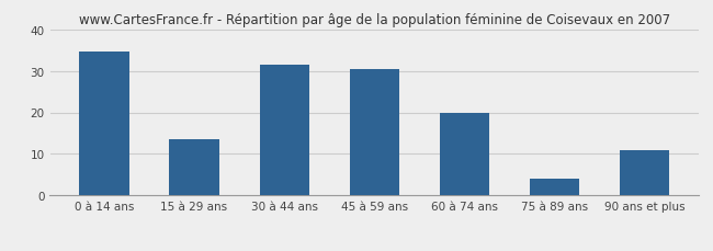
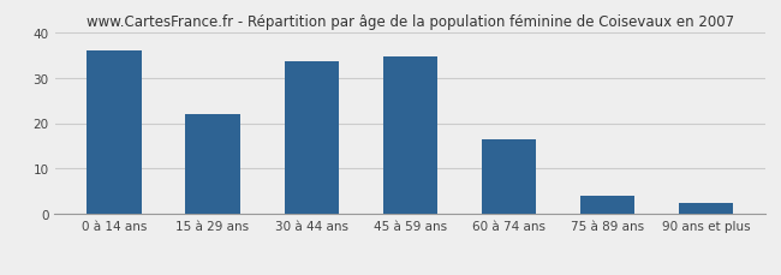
0 à 14 ans: 34.5 -> 36.0
15 à 29 ans: 13.5 -> 22.0
30 à 44 ans: 31.5 -> 33.5
45 à 59 ans: 30.5 -> 34.5
60 à 74 ans: 20.0 -> 16.5
90 ans et plus: 11.0 -> 2.5
